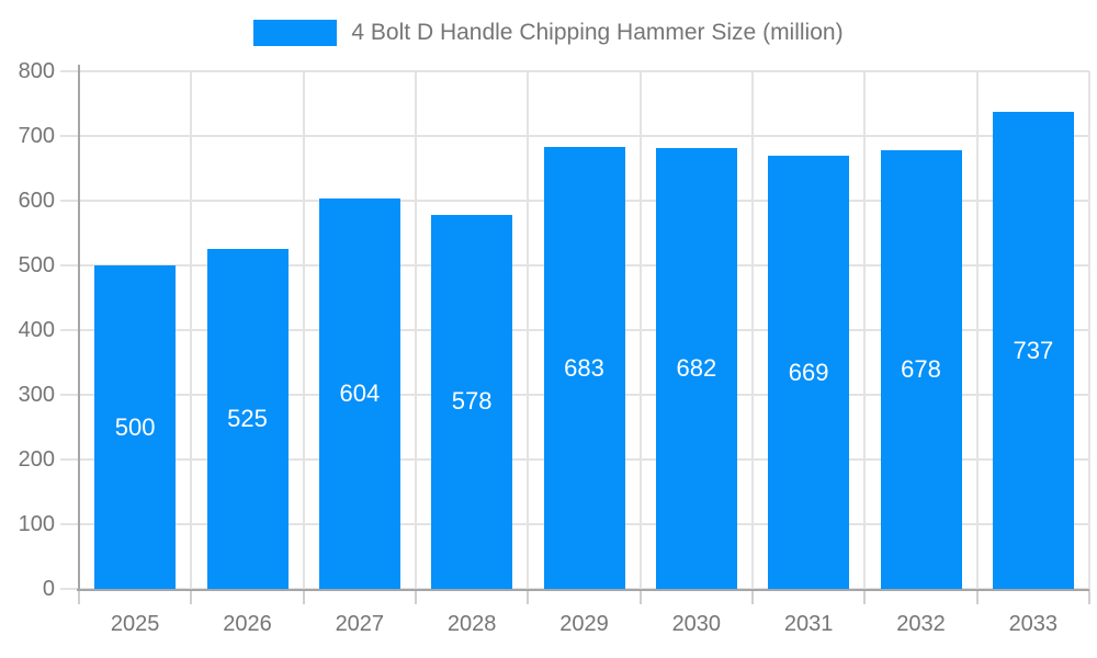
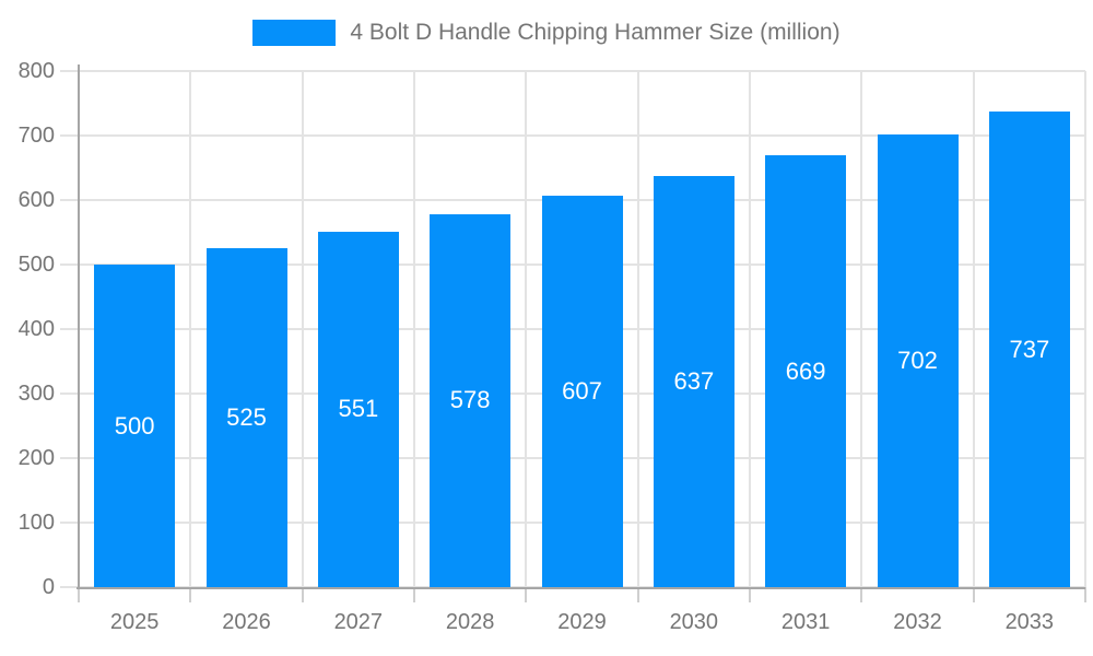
2027: 604 -> 551
2029: 683 -> 607
2030: 682 -> 637
2032: 678 -> 702
